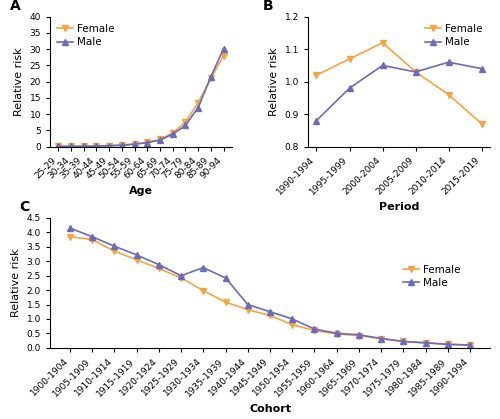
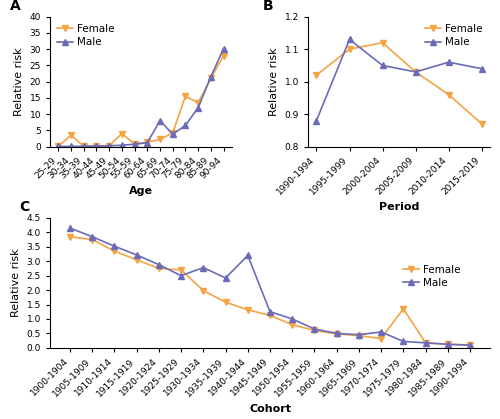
Female/30-34: 0.1 -> 3.5
Female/50-54: 0.5 -> 4.0
Male/65-69: 2.0 -> 8.0
Female/75-79: 7.5 -> 15.5
Female/1995-1999: 1.07 -> 1.10
Male/1995-1999: 0.98 -> 1.13
Female/1925-1929: 2.42 -> 2.70
Male/1940-1944: 1.50 -> 3.20
Male/1970-1974: 0.32 -> 0.55
Female/1975-1979: 0.22 -> 1.35
